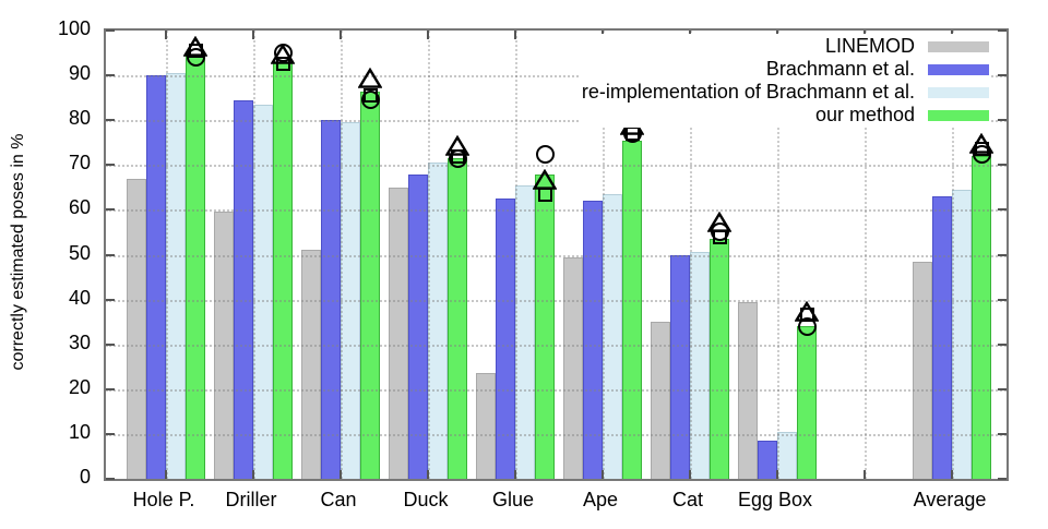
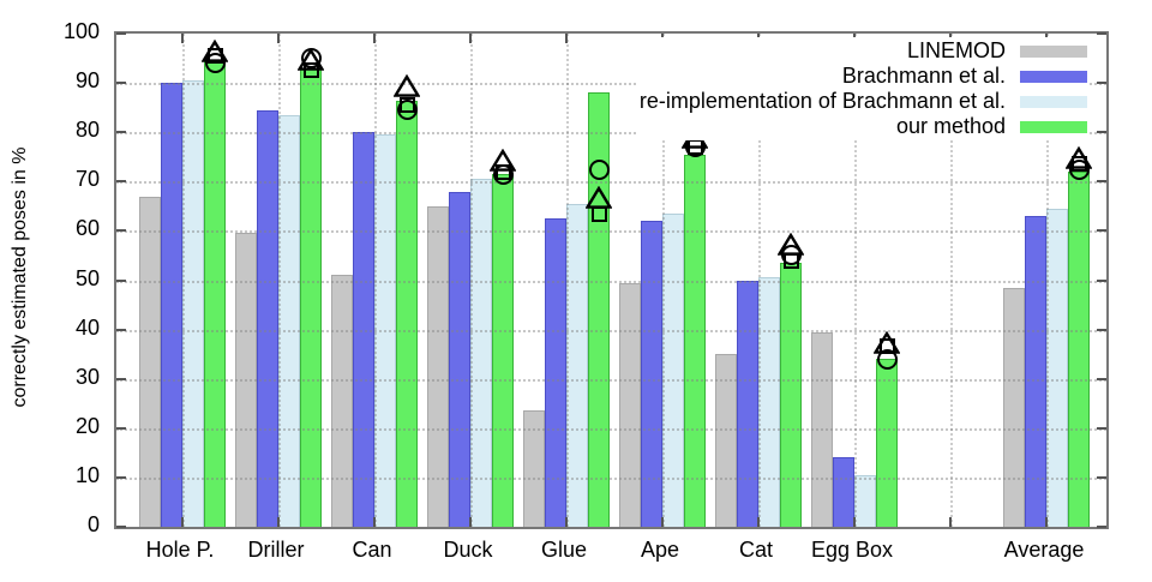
our method/Glue: 68 -> 88
Brachmann et al./Egg Box: 8 -> 14
